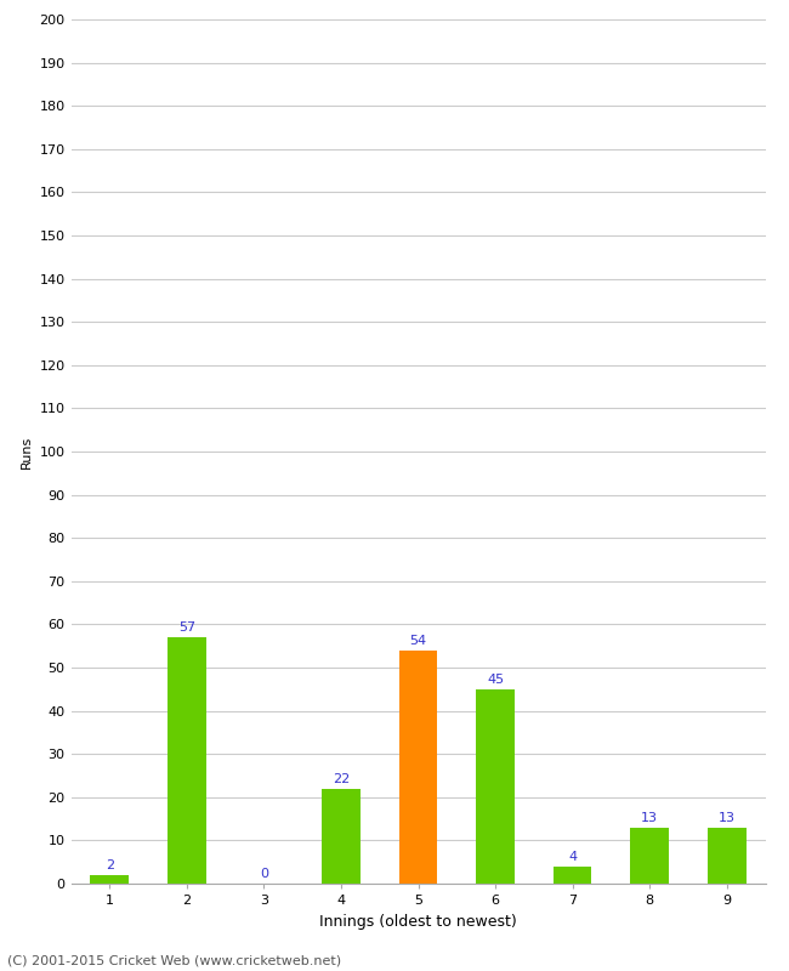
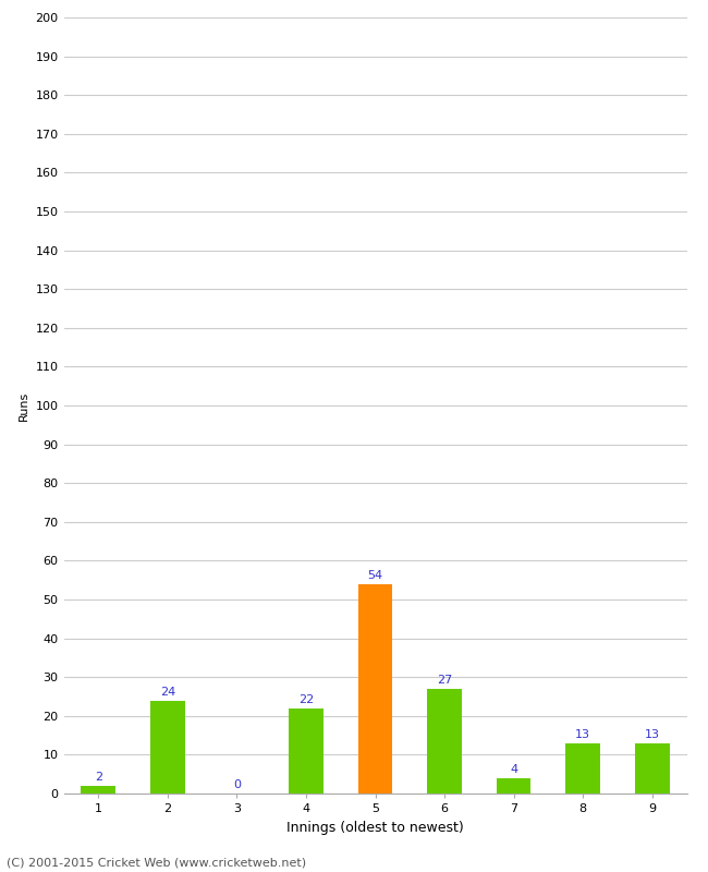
2: 57 -> 24
6: 45 -> 27
